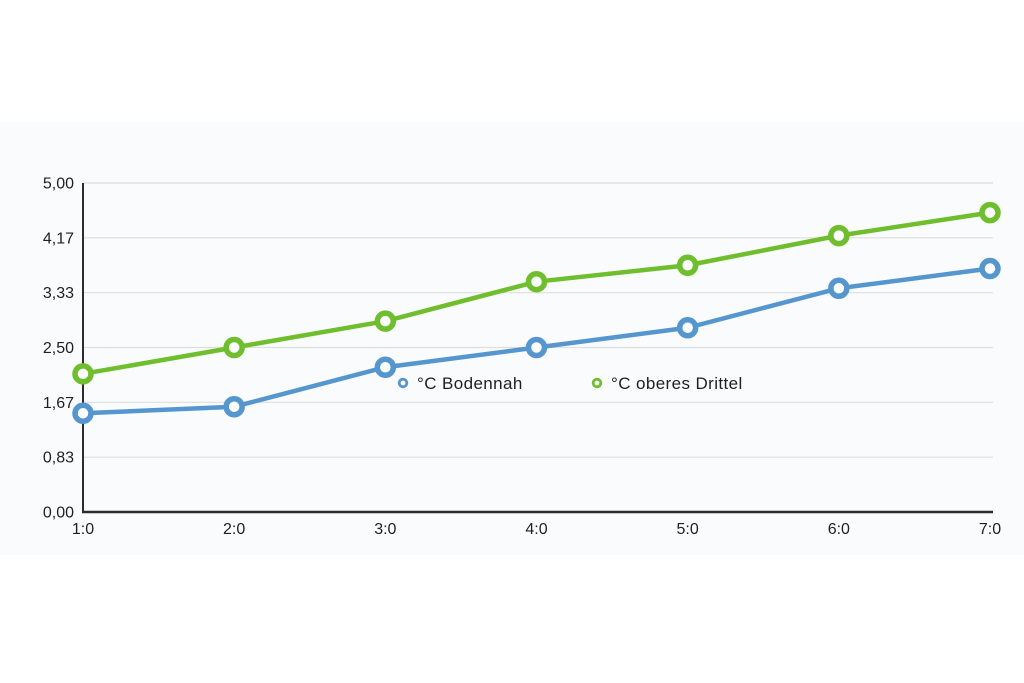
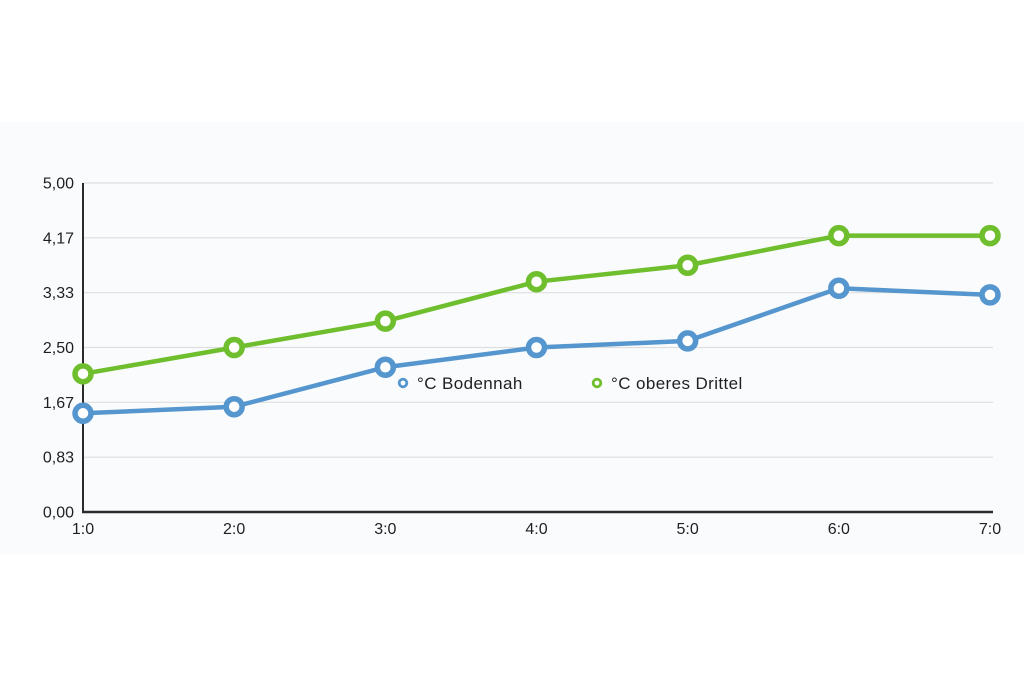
°C Bodennah/5:0: 2,8 -> 2,6
°C Bodennah/7:0: 3,7 -> 3,3
°C oberes Drittel/7:0: 4,5 -> 4,2
